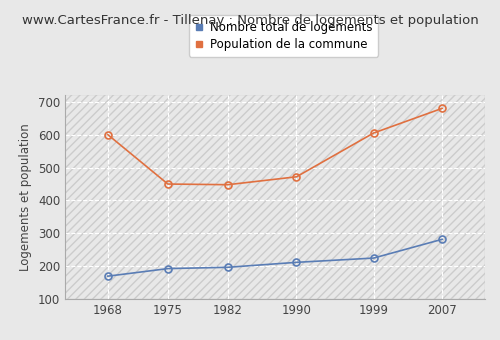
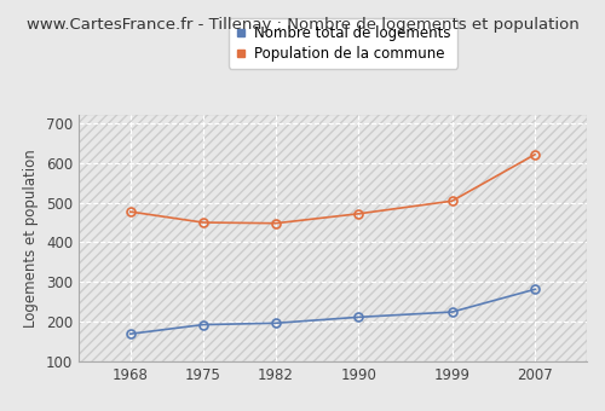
Population de la commune/1968: 600 -> 477
Population de la commune/1999: 605 -> 504
Population de la commune/2007: 680 -> 621
